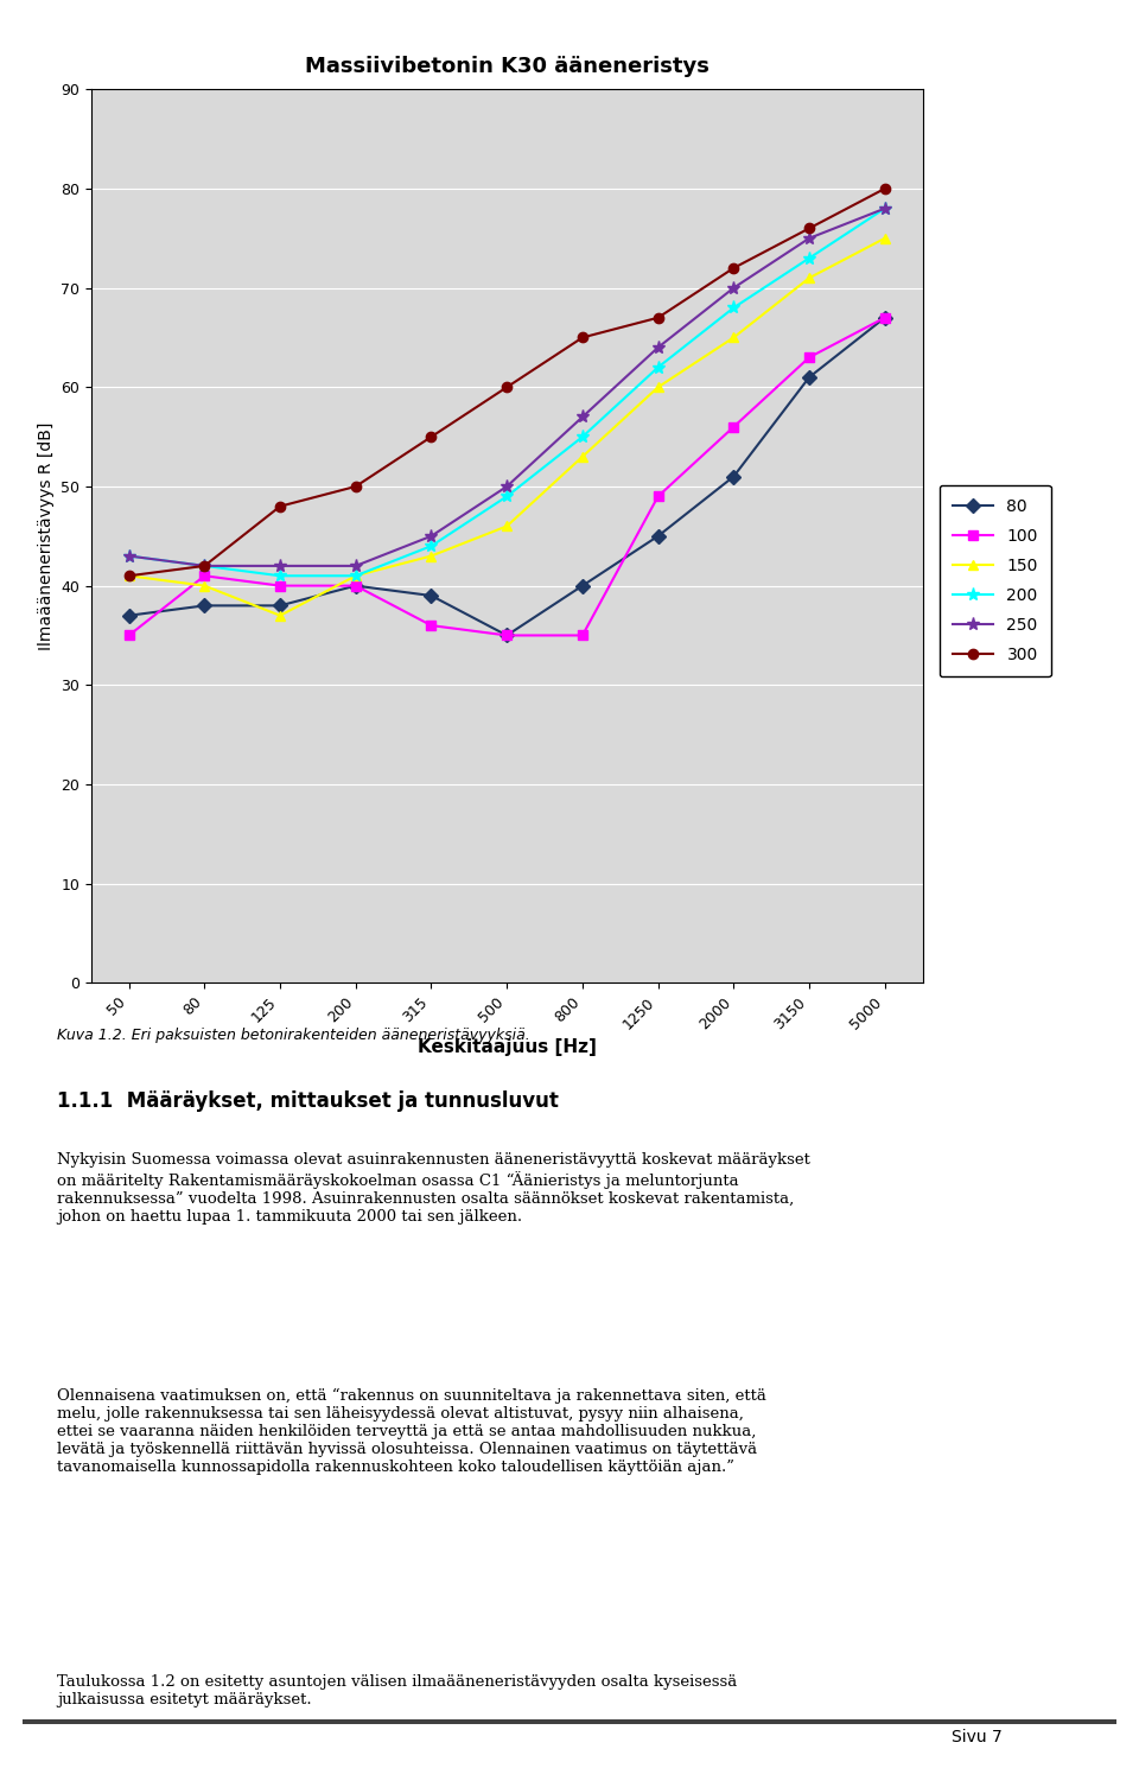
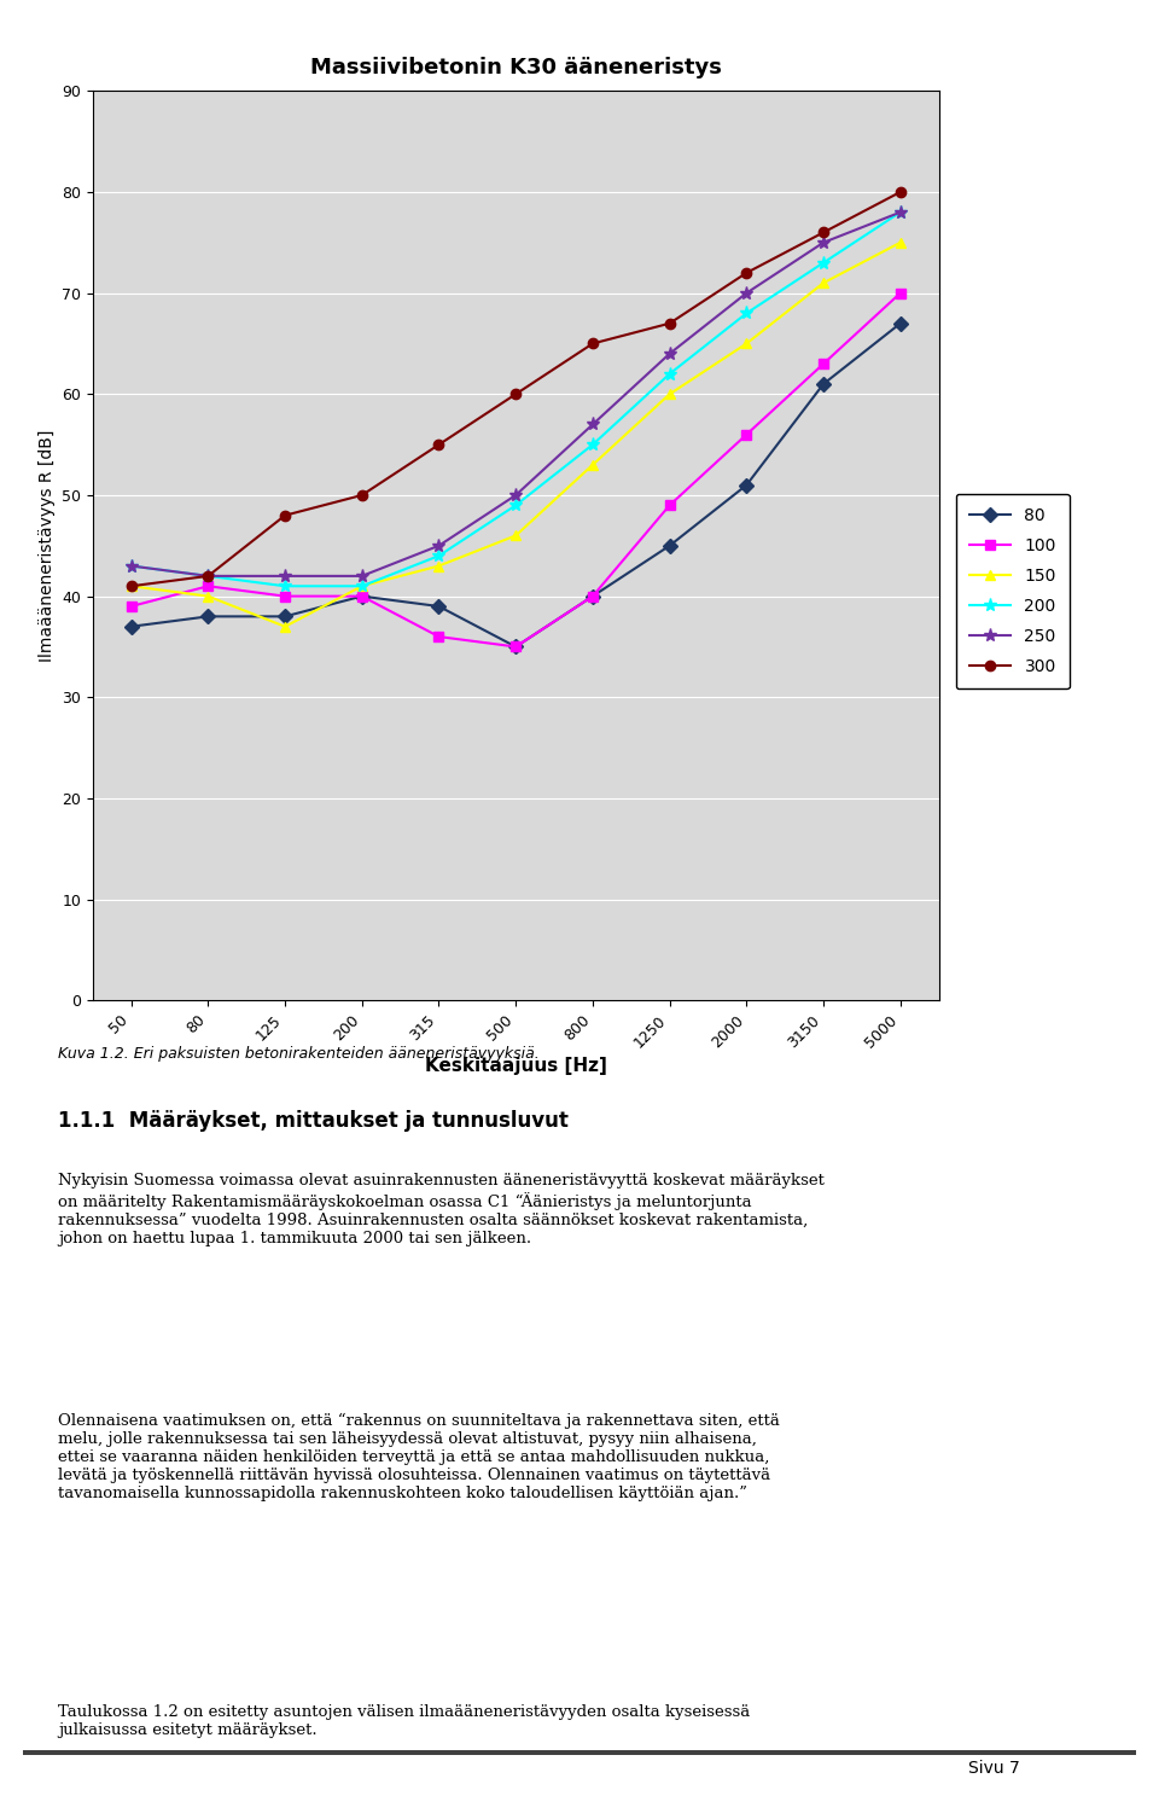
100/50: 35 -> 39
100/800: 35 -> 40
100/5000: 67 -> 70
